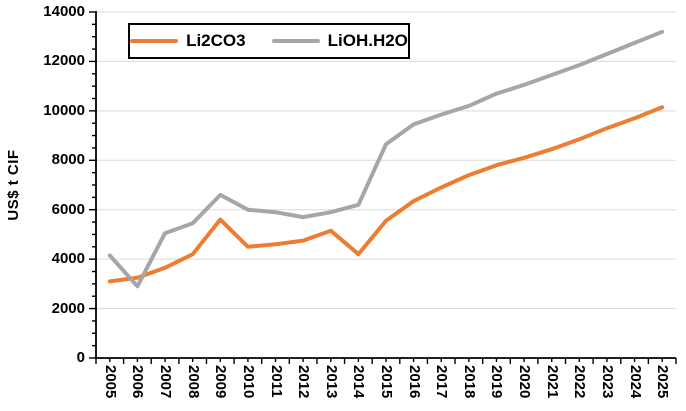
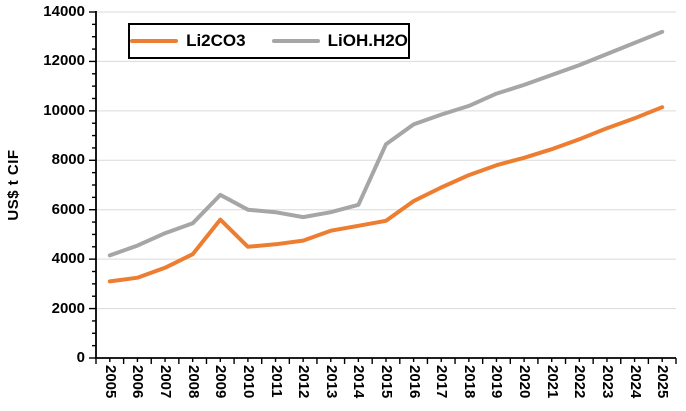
LiOH.H2O/2006: 2900 -> 4600
Li2CO3/2014: 4200 -> 5400
